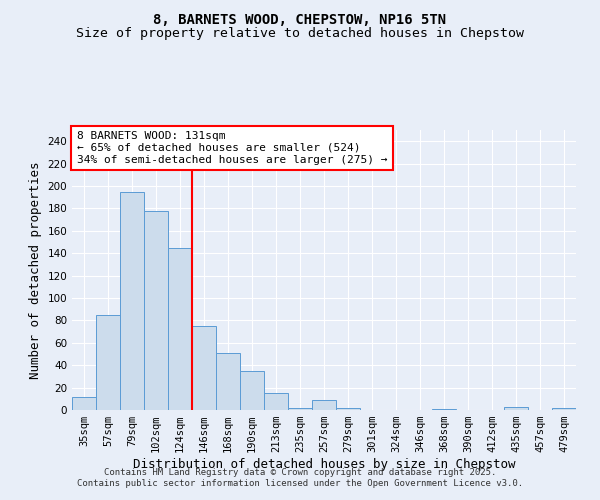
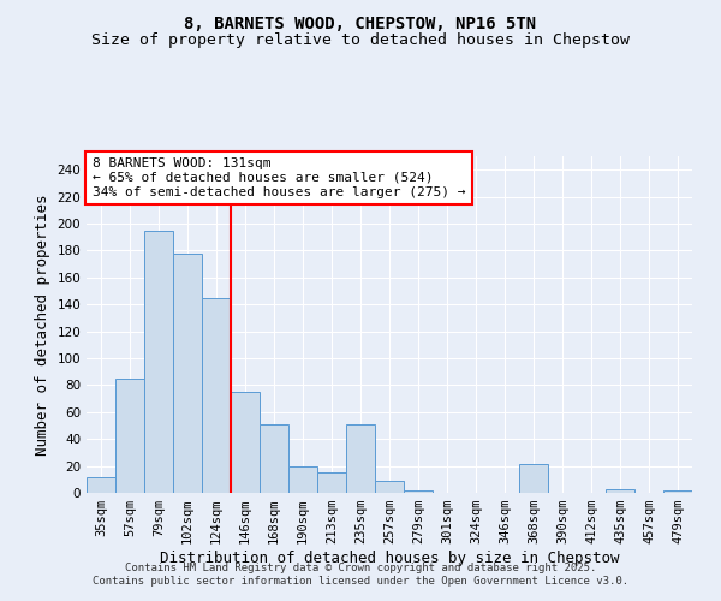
190sqm: 35 -> 20
235sqm: 2 -> 51
368sqm: 1 -> 21
